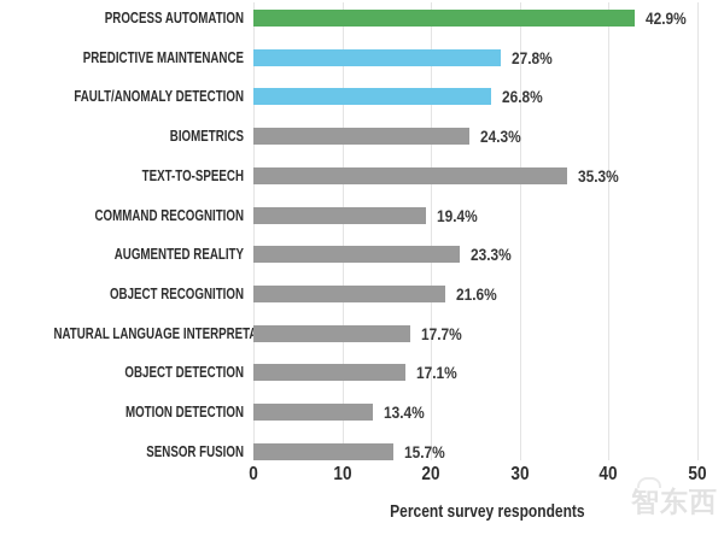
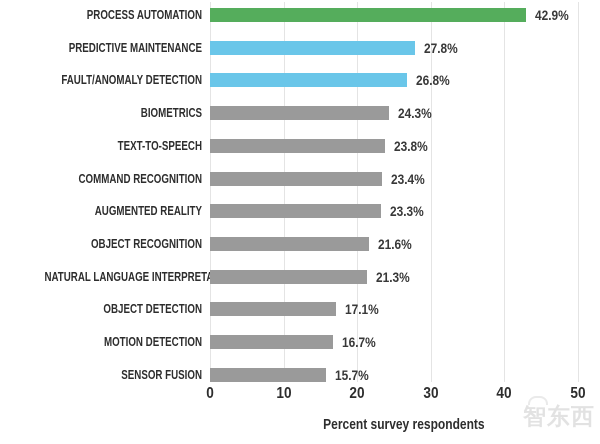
TEXT-TO-SPEECH: 35.3% -> 23.8%
COMMAND RECOGNITION: 19.4% -> 23.4%
NATURAL LANGUAGE INTERPRETATION: 17.7% -> 21.3%
MOTION DETECTION: 13.4% -> 16.7%
